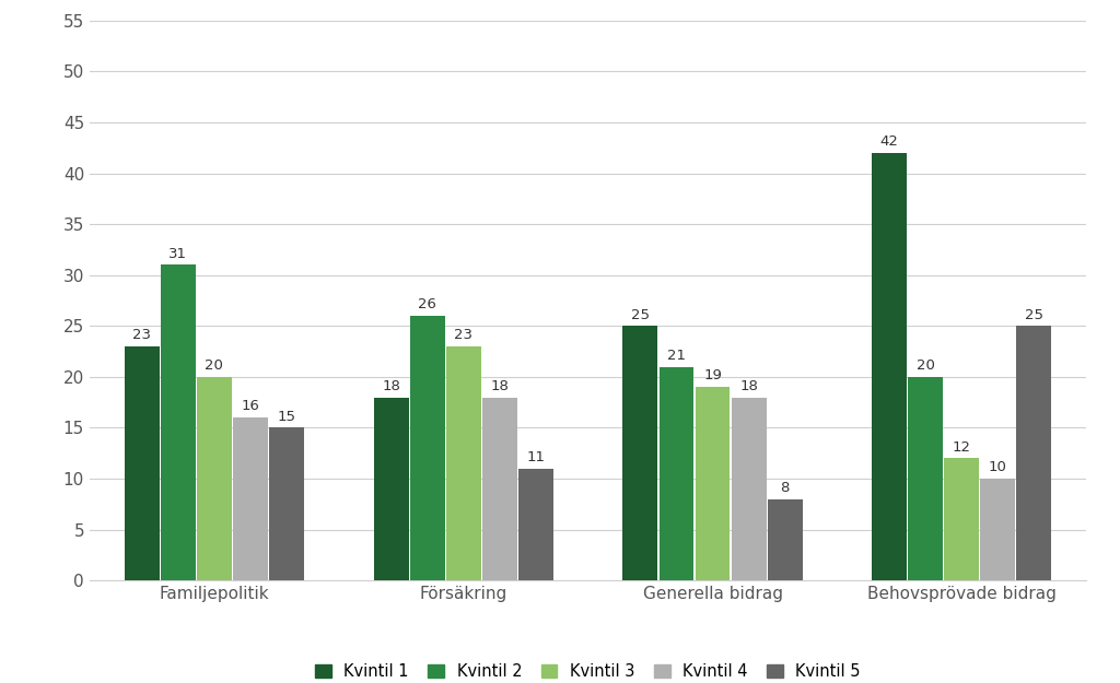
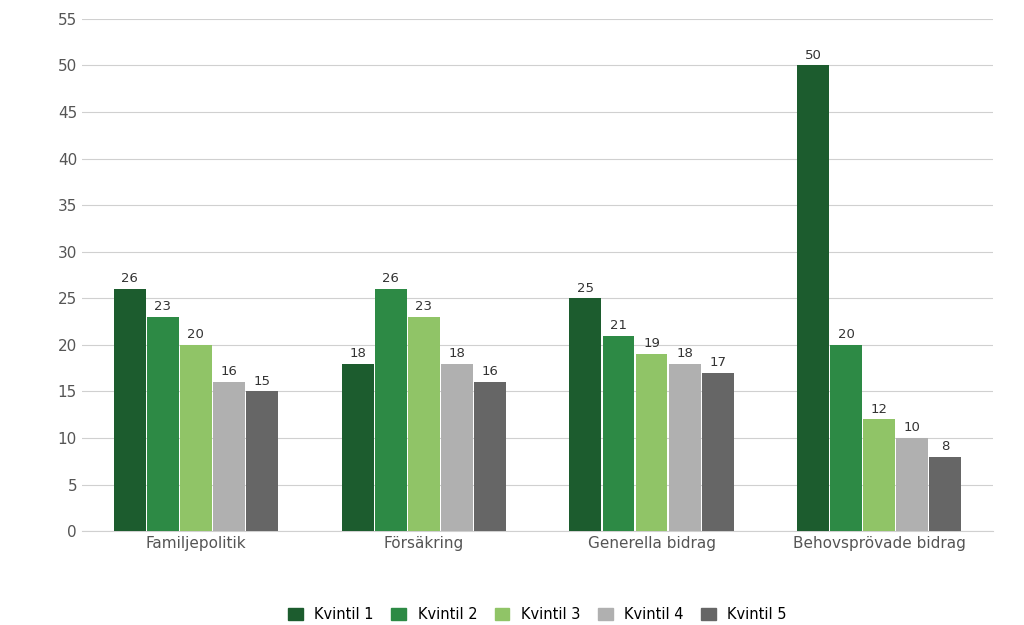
Kvintil 1/Familjepolitik: 23 -> 26
Kvintil 2/Familjepolitik: 31 -> 23
Kvintil 5/Försäkring: 11 -> 16
Kvintil 5/Generella bidrag: 8 -> 17
Kvintil 1/Behovsprövade bidrag: 42 -> 50
Kvintil 5/Behovsprövade bidrag: 25 -> 8
